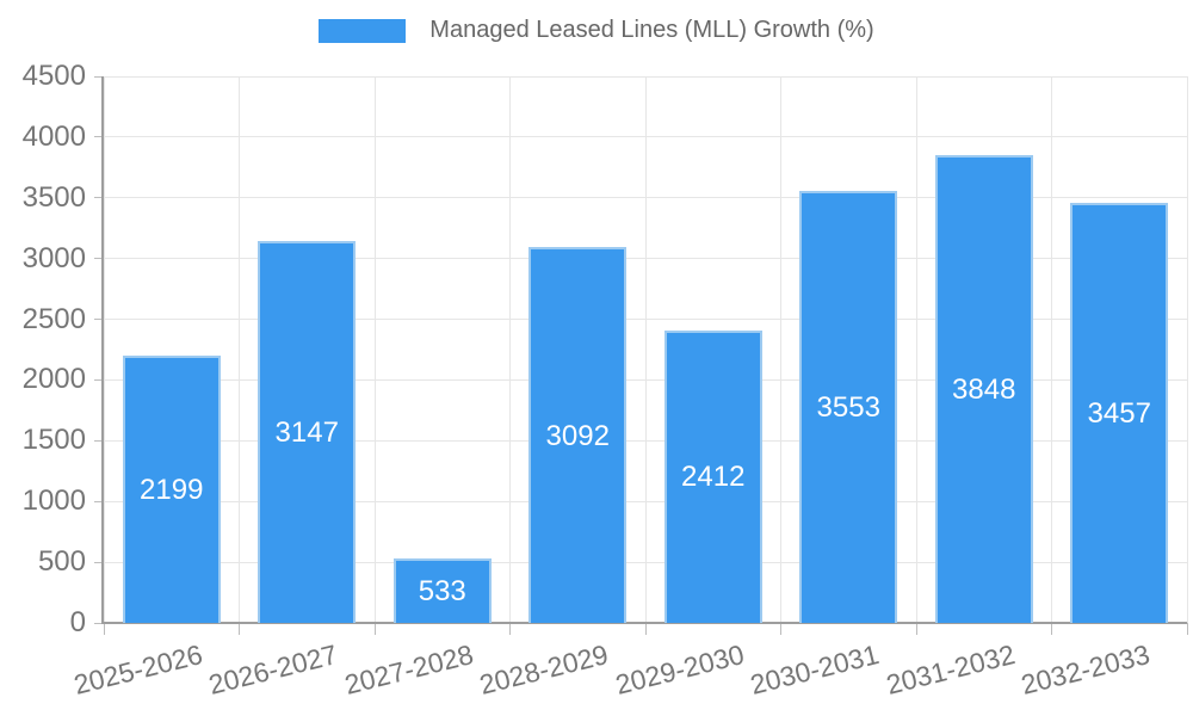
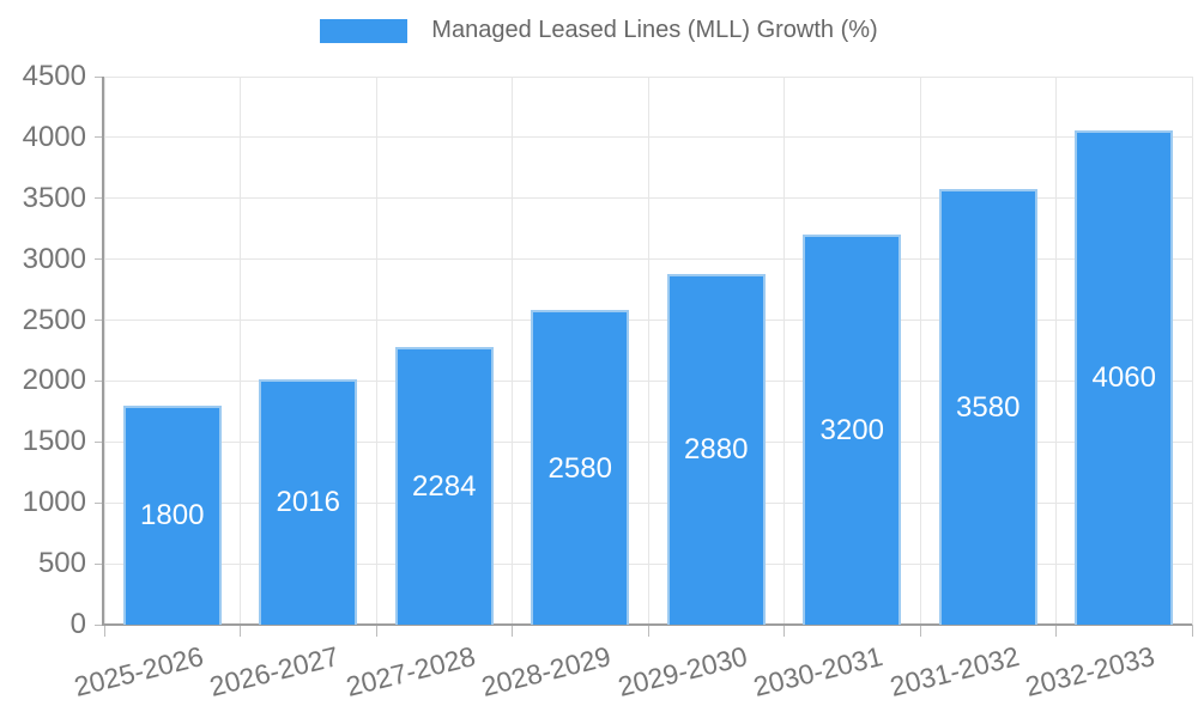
2025-2026: 2199 -> 1800
2026-2027: 3147 -> 2016
2027-2028: 533 -> 2284
2028-2029: 3092 -> 2580
2029-2030: 2412 -> 2880
2030-2031: 3553 -> 3200
2031-2032: 3848 -> 3580
2032-2033: 3457 -> 4060
